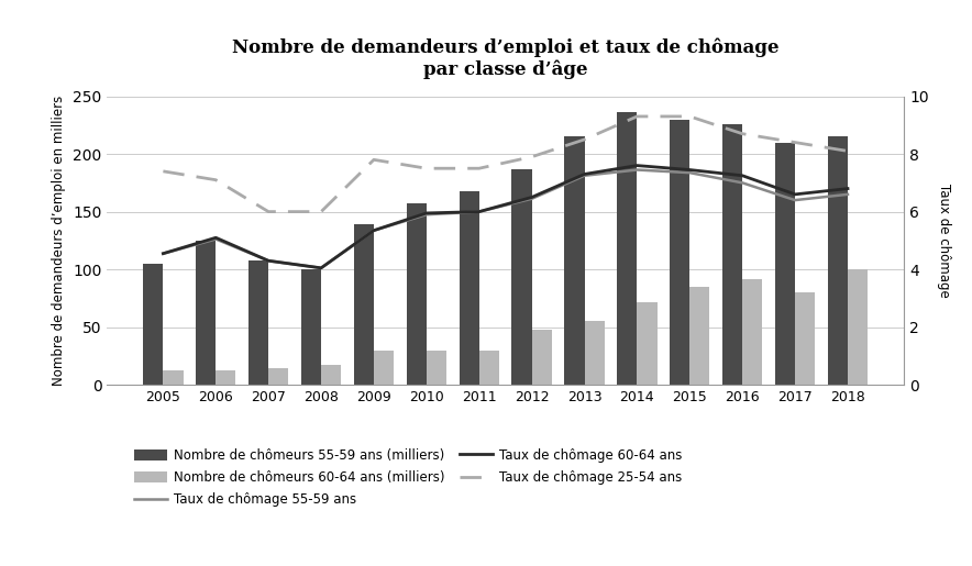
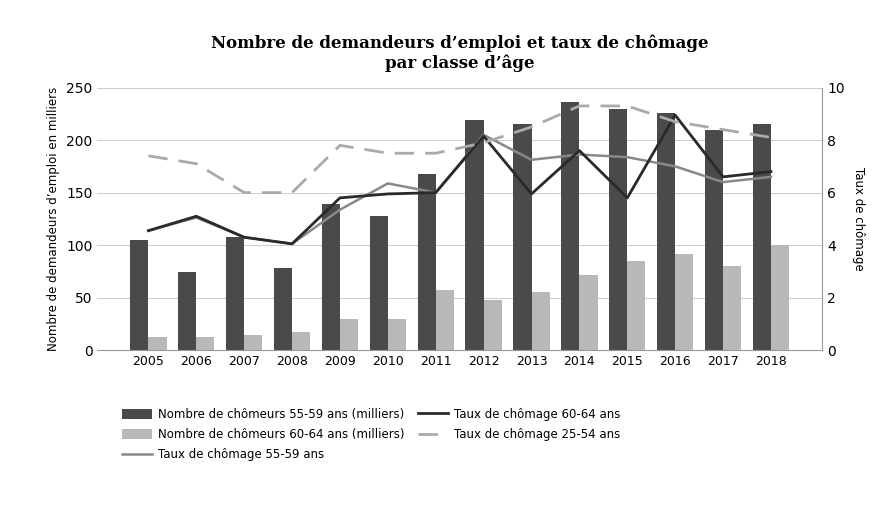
Nombre de chômeurs 55-59 ans (milliers)/2006: 125 -> 74
Nombre de chômeurs 55-59 ans (milliers)/2008: 100 -> 78
Taux de chômage 60-64 ans/2009: 5.35 -> 5.80
Nombre de chômeurs 55-59 ans (milliers)/2010: 157 -> 128
Taux de chômage 55-59 ans/2010: 5.90 -> 6.35
Nombre de chômeurs 60-64 ans (milliers)/2011: 30 -> 57
Nombre de chômeurs 55-59 ans (milliers)/2012: 187 -> 219
Taux de chômage 55-59 ans/2012: 6.45 -> 8.20
Taux de chômage 60-64 ans/2012: 6.50 -> 8.15
Taux de chômage 60-64 ans/2013: 7.30 -> 5.95
Taux de chômage 60-64 ans/2015: 7.45 -> 5.80
Taux de chômage 60-64 ans/2016: 7.25 -> 8.95
